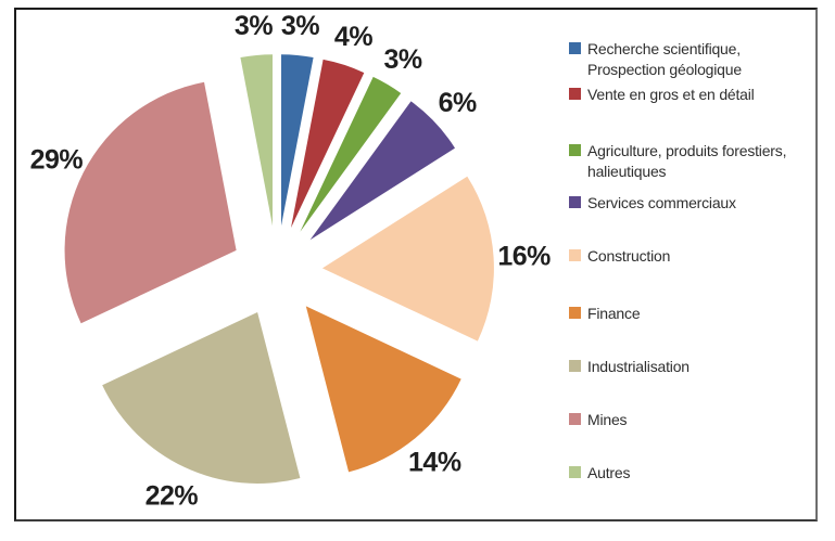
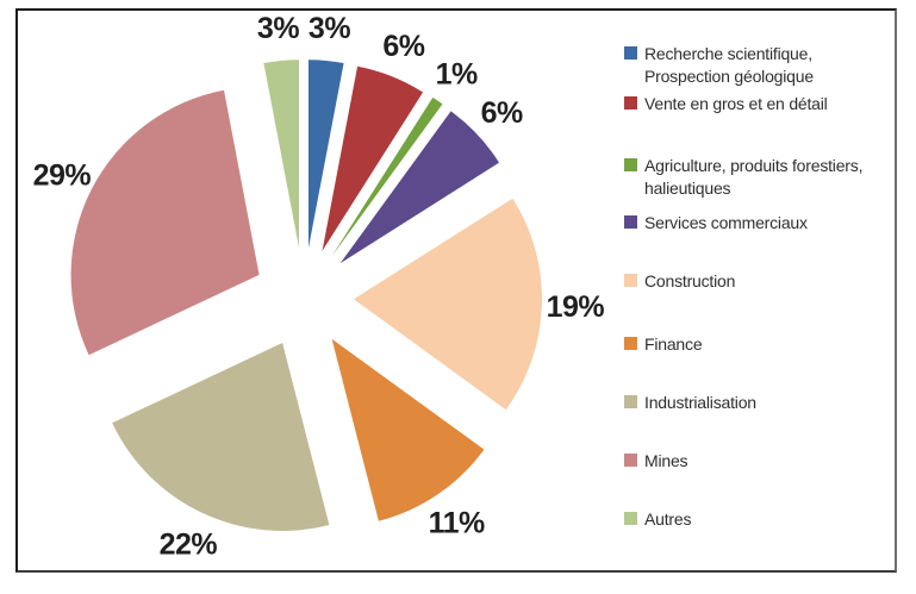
Vente en gros et en détail: 4% -> 6%
Agriculture, produits forestiers, halieutiques: 3% -> 1%
Construction: 16% -> 19%
Finance: 14% -> 11%
